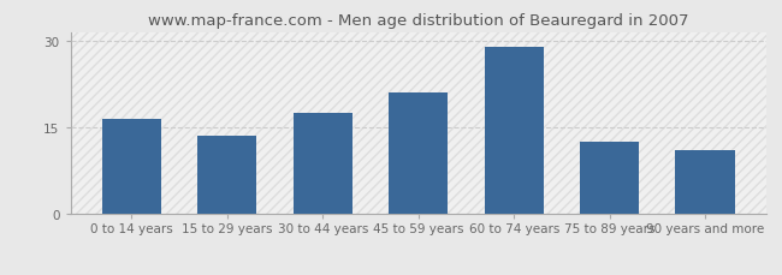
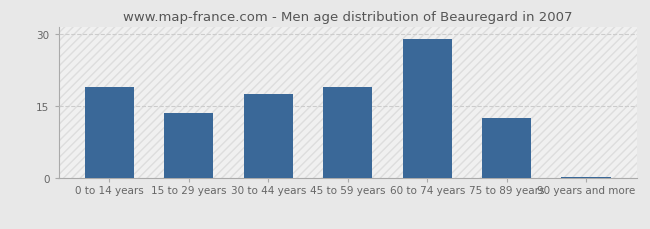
0 to 14 years: 16.5 -> 19.0
45 to 59 years: 21.0 -> 19.0
90 years and more: 11.0 -> 0.3
